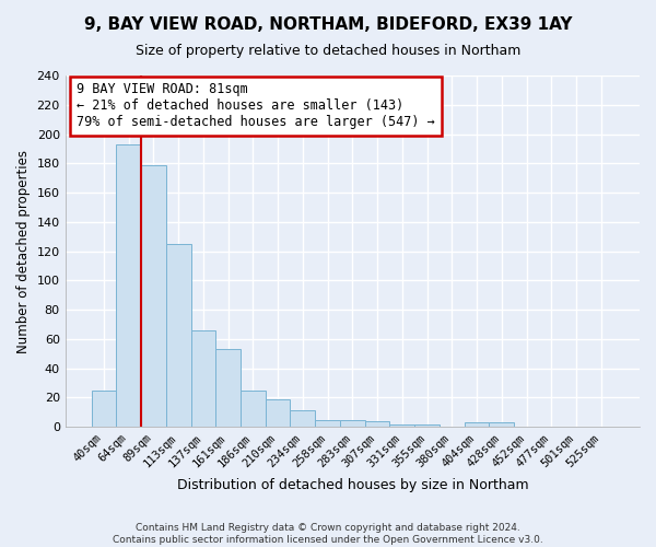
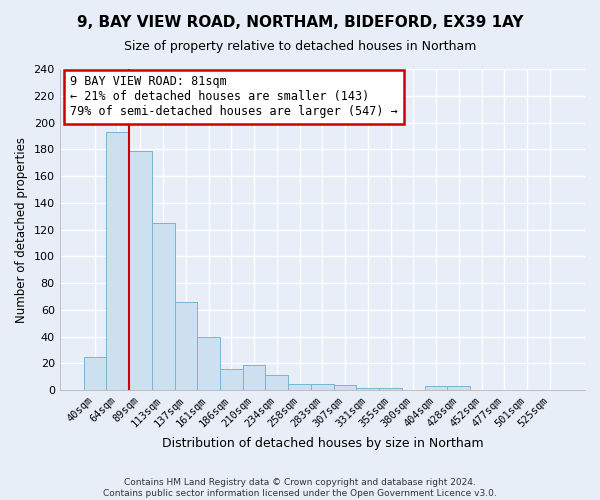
161sqm: 53 -> 40
186sqm: 25 -> 16
